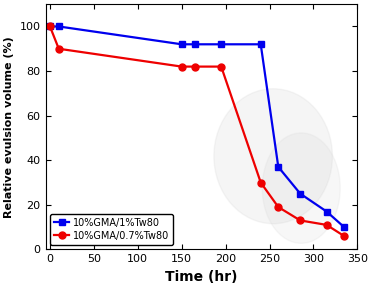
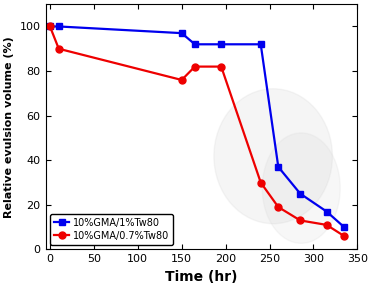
10%GMA/1%Tw80/150: 92 -> 97
10%GMA/0.7%Tw80/150: 82 -> 76
